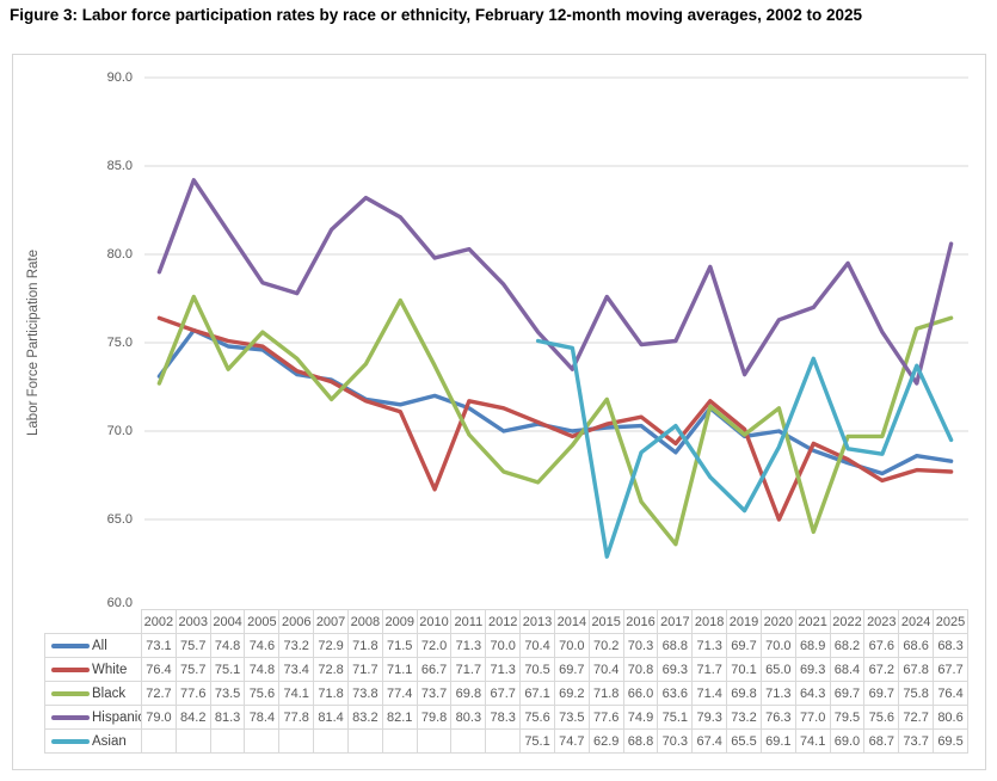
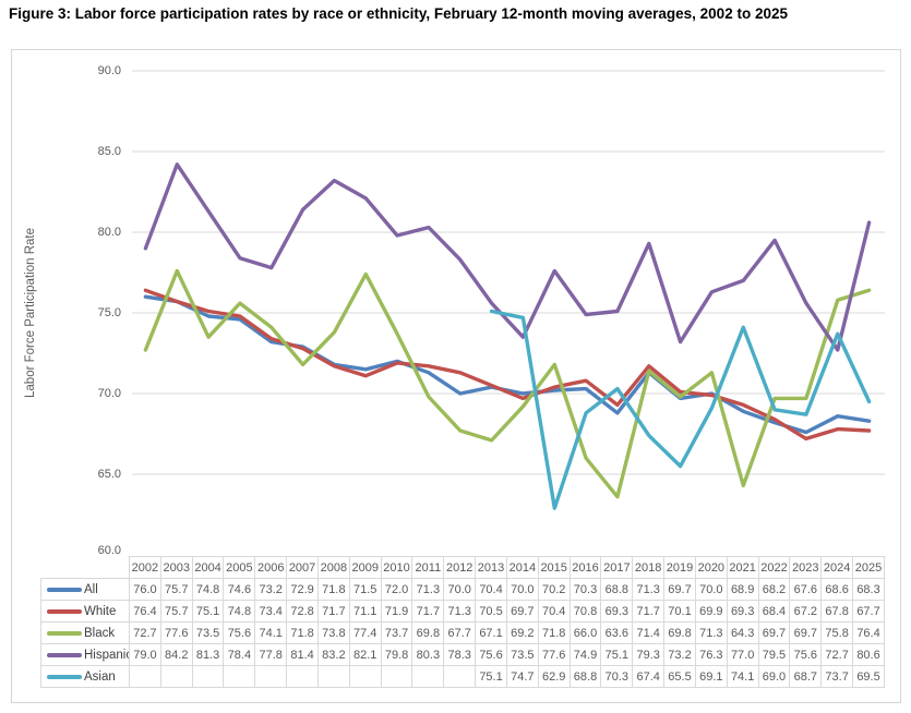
All/2002: 73.1 -> 76.0
White/2010: 66.7 -> 71.9
White/2020: 65.0 -> 69.9
